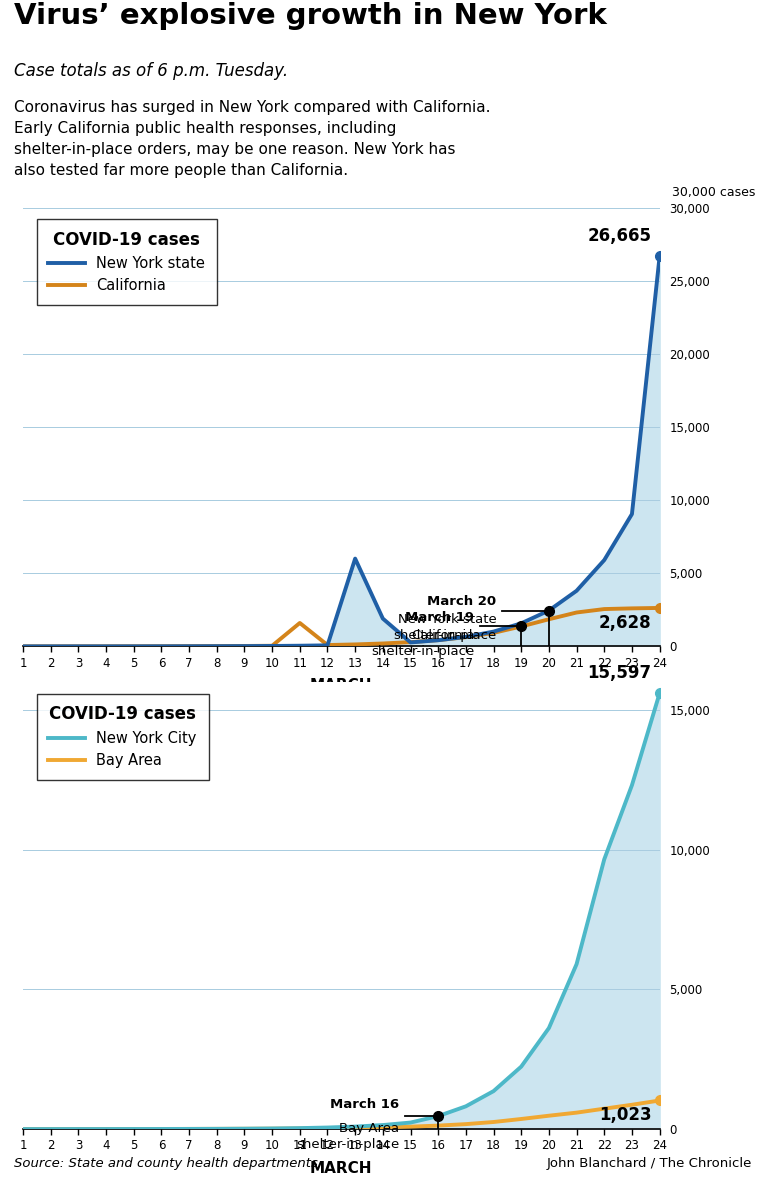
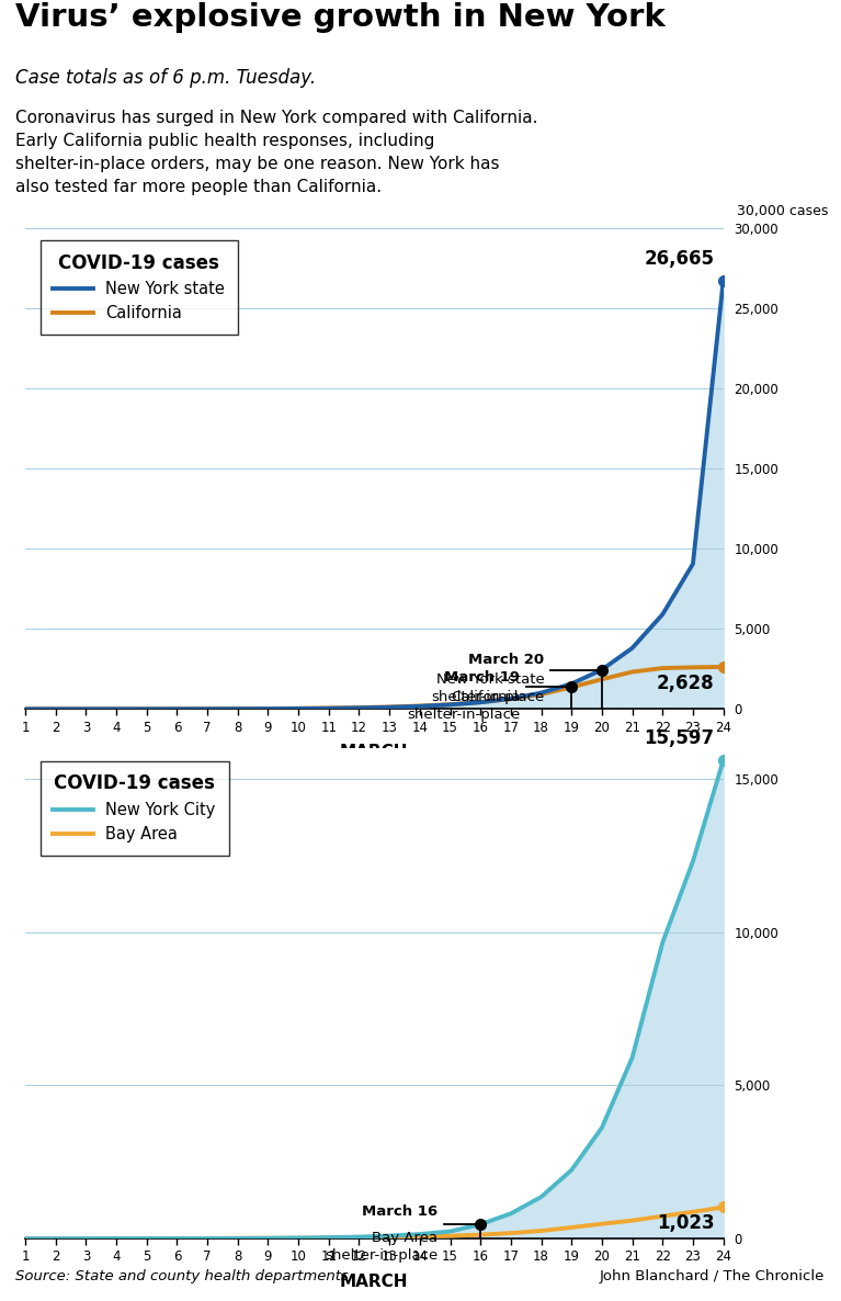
California/11: 1,600 -> 100
New York state/13: 6,000 -> 100
New York state/14: 1,900 -> 200
